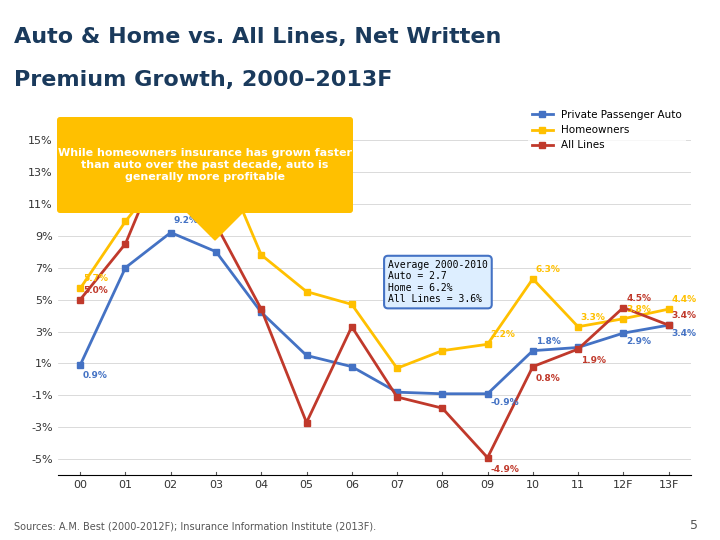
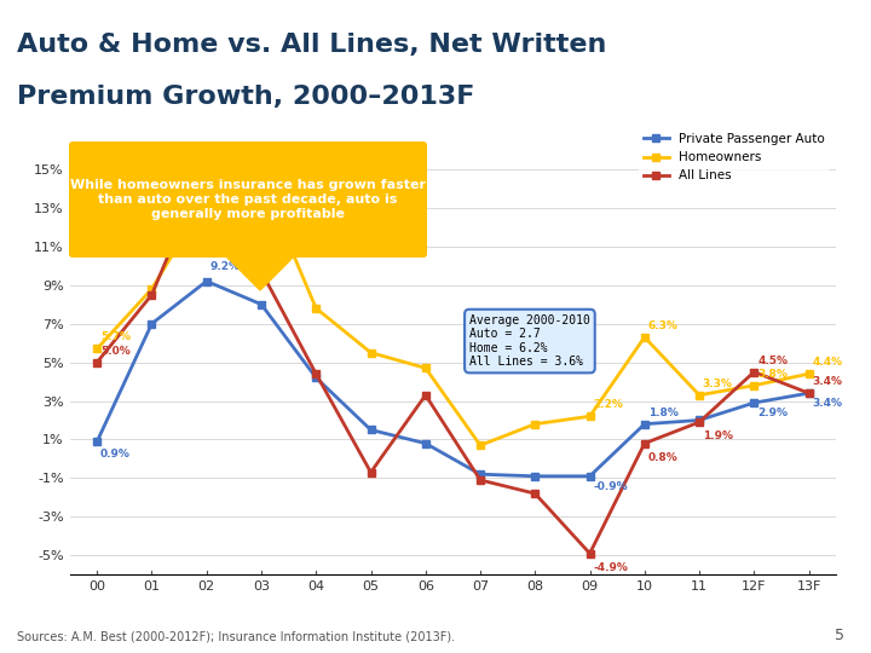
Homeowners/01: 9.9% -> 8.8%
All Lines/05: -2.7% -> -0.7%
